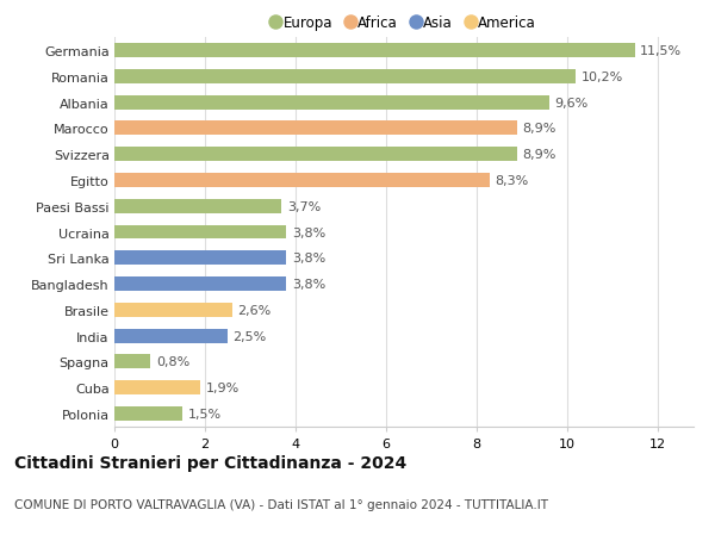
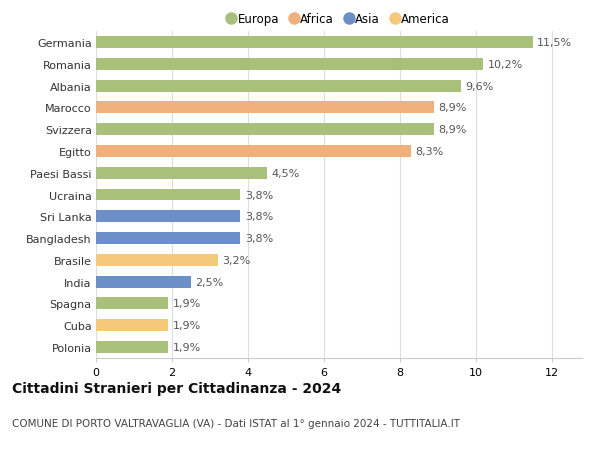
Paesi Bassi: 3,7% -> 4,5%
Brasile: 2,6% -> 3,2%
Spagna: 0,8% -> 1,9%
Polonia: 1,5% -> 1,9%
